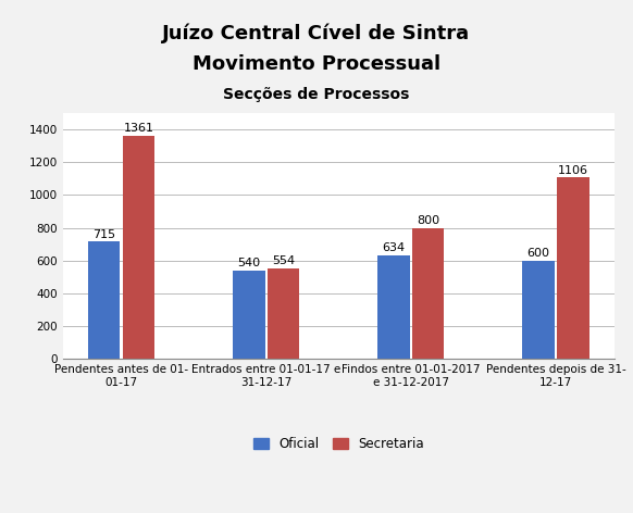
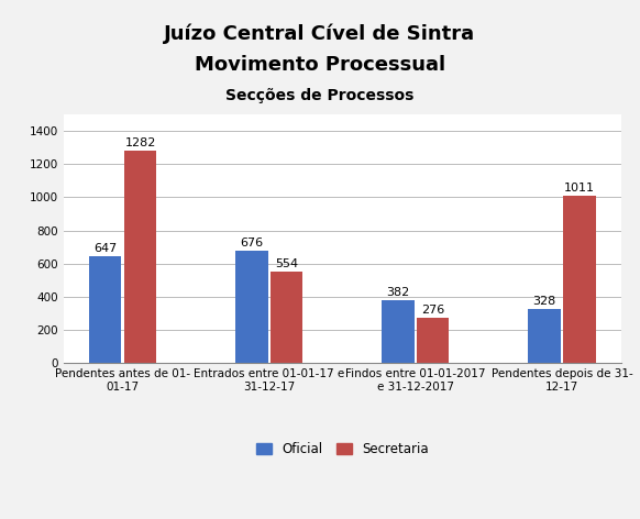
Oficial/Pendentes antes de 01- 01-17: 715 -> 647
Secretaria/Pendentes antes de 01- 01-17: 1361 -> 1282
Oficial/Entrados entre 01-01-17 e 31-12-17: 540 -> 676
Oficial/Findos entre 01-01-2017 e 31-12-2017: 634 -> 382
Secretaria/Findos entre 01-01-2017 e 31-12-2017: 800 -> 276
Oficial/Pendentes depois de 31- 12-17: 600 -> 328
Secretaria/Pendentes depois de 31- 12-17: 1106 -> 1011
